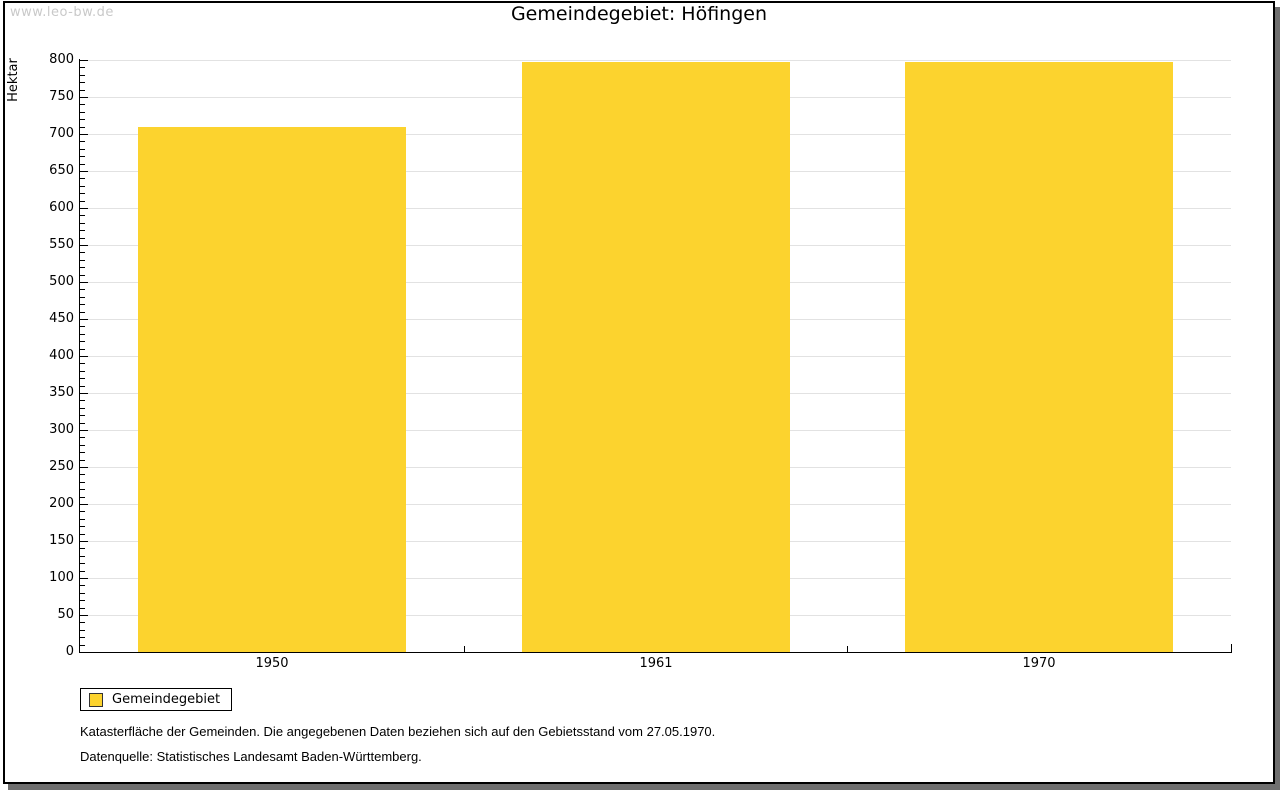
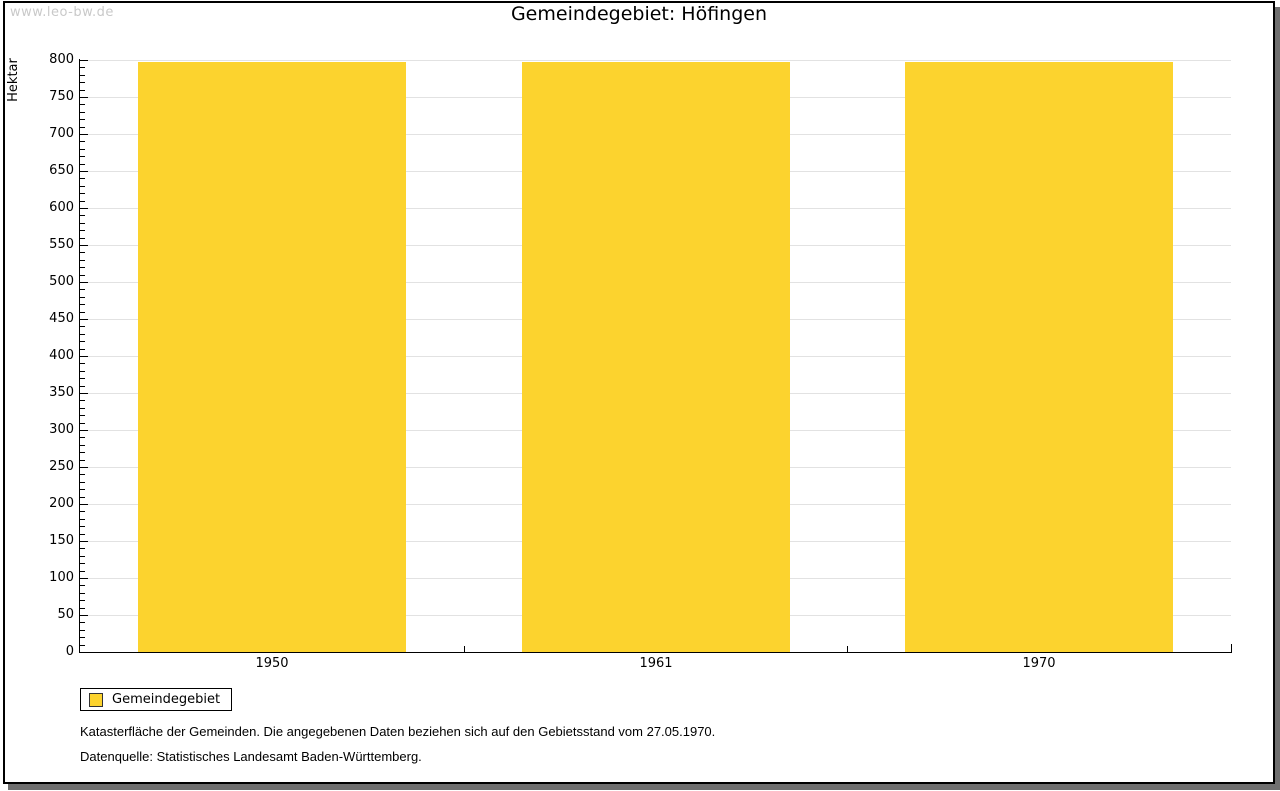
1950: 710 -> 800
